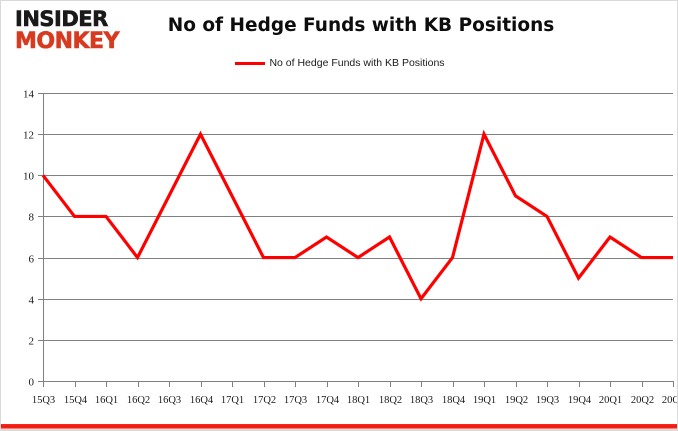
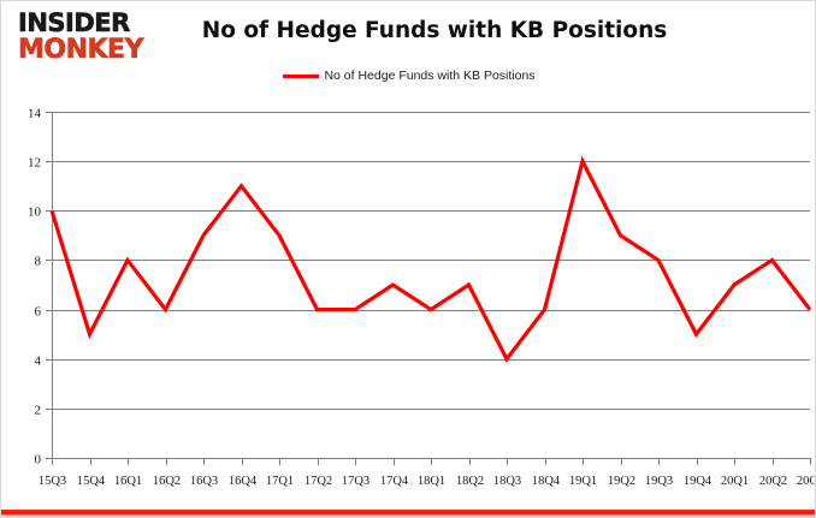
15Q4: 8 -> 5
16Q4: 12 -> 11
20Q2: 6 -> 8
